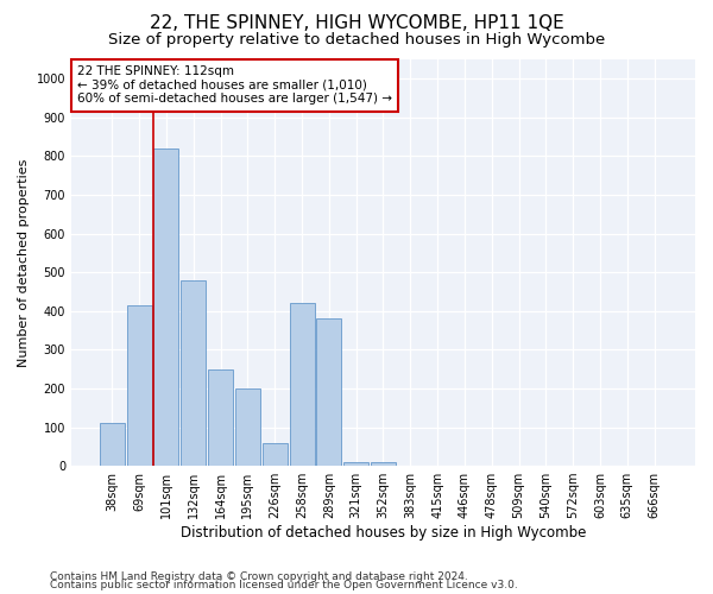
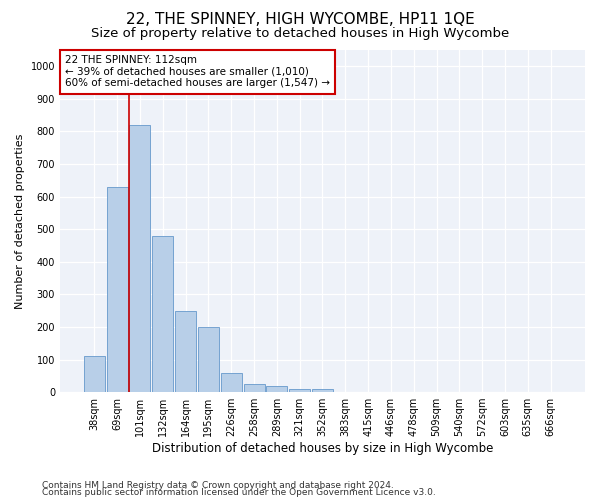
69sqm: 415 -> 630
258sqm: 420 -> 25
289sqm: 380 -> 20
